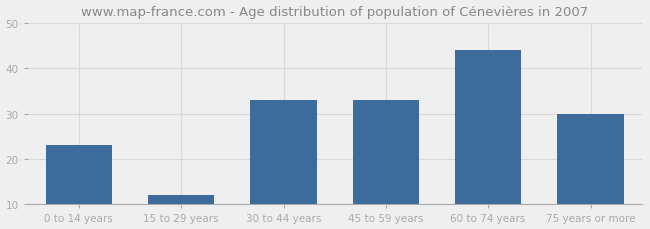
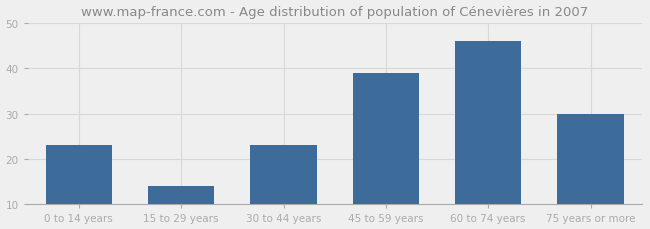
15 to 29 years: 12 -> 14
30 to 44 years: 33 -> 23
45 to 59 years: 33 -> 39
60 to 74 years: 44 -> 46
